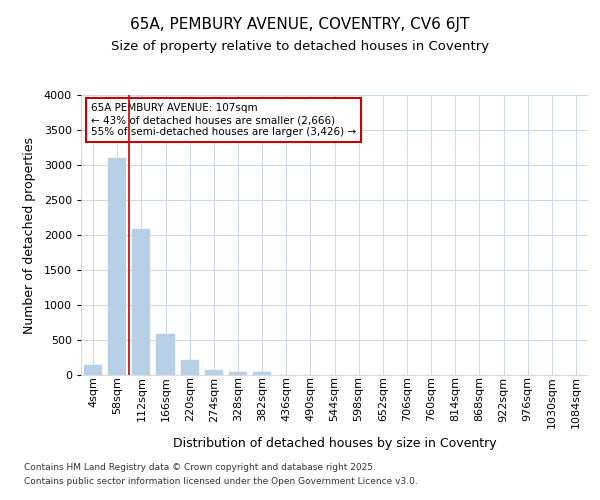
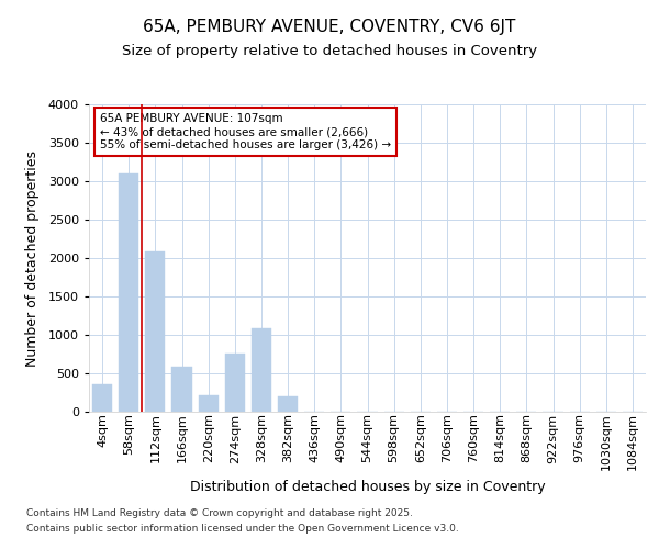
4sqm: 150 -> 360
274sqm: 80 -> 760
328sqm: 40 -> 1080
382sqm: 40 -> 200
